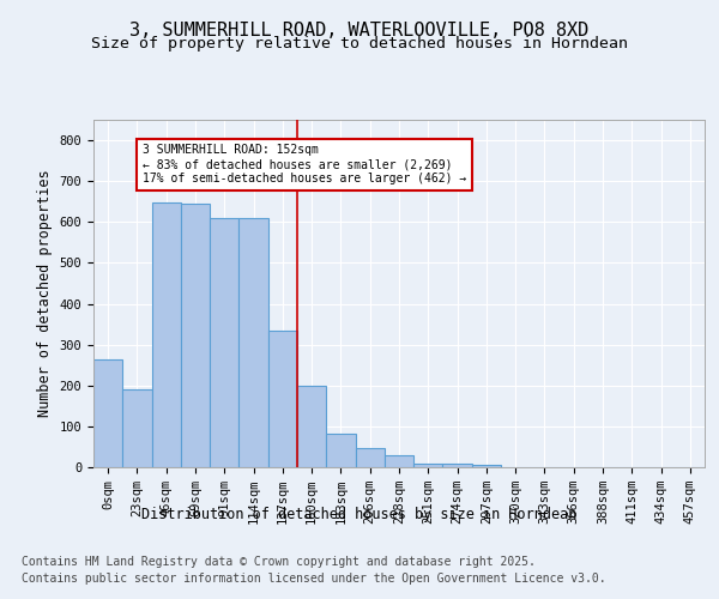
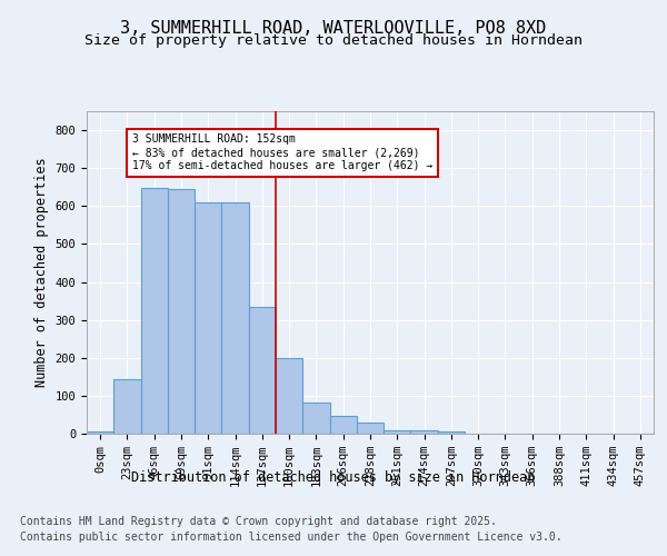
0sqm: 265 -> 5
23sqm: 190 -> 145
